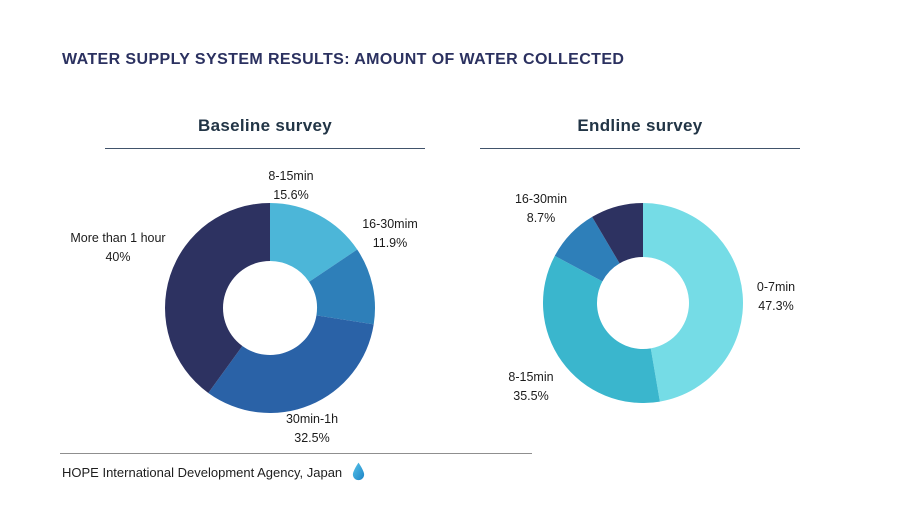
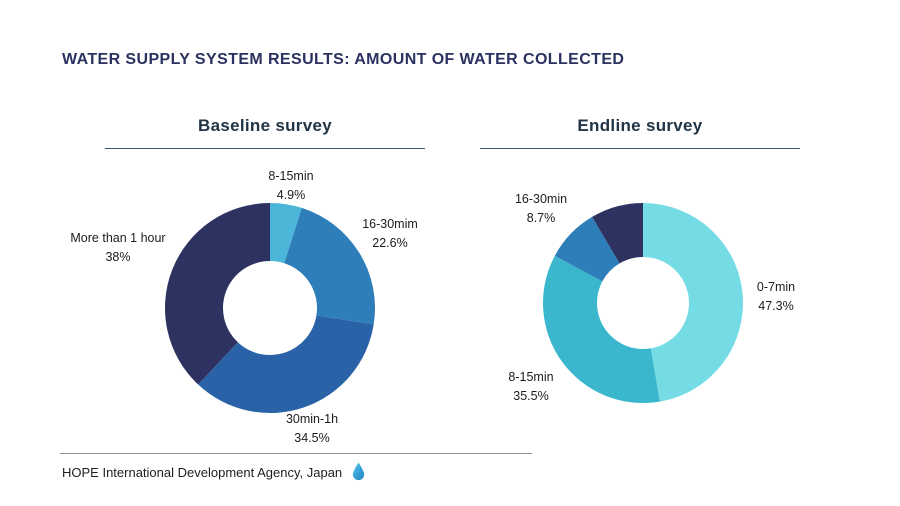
Baseline survey/8-15min: 15.6% -> 4.9%
Baseline survey/16-30mim: 11.9% -> 22.6%
Baseline survey/30min-1h: 32.5% -> 34.5%
Baseline survey/More than 1 hour: 40% -> 38%
